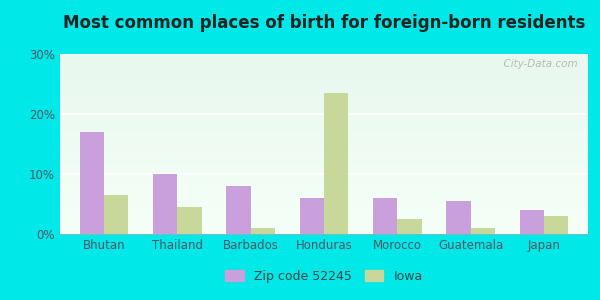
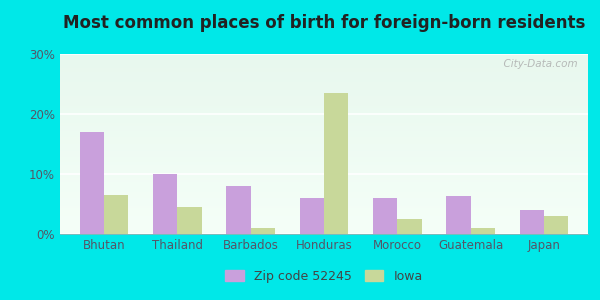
Zip code 52245/Guatemala: 5.5% -> 6.4%
